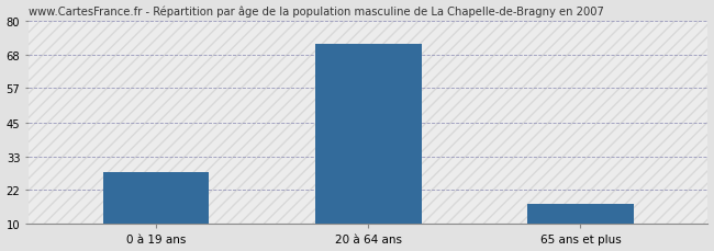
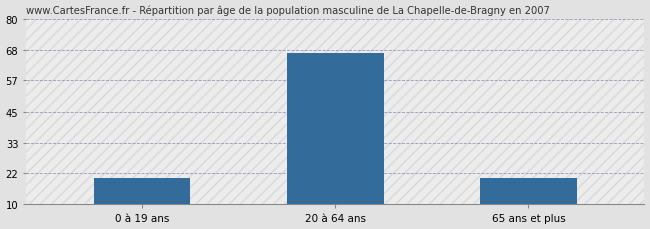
0 à 19 ans: 28 -> 20
20 à 64 ans: 72 -> 67
65 ans et plus: 17 -> 20
